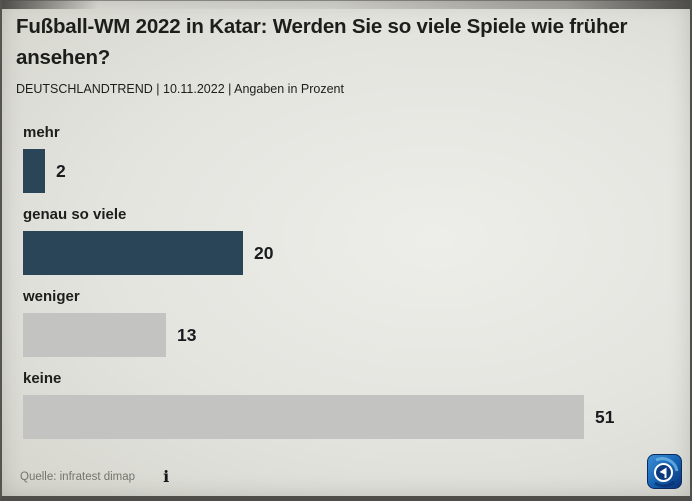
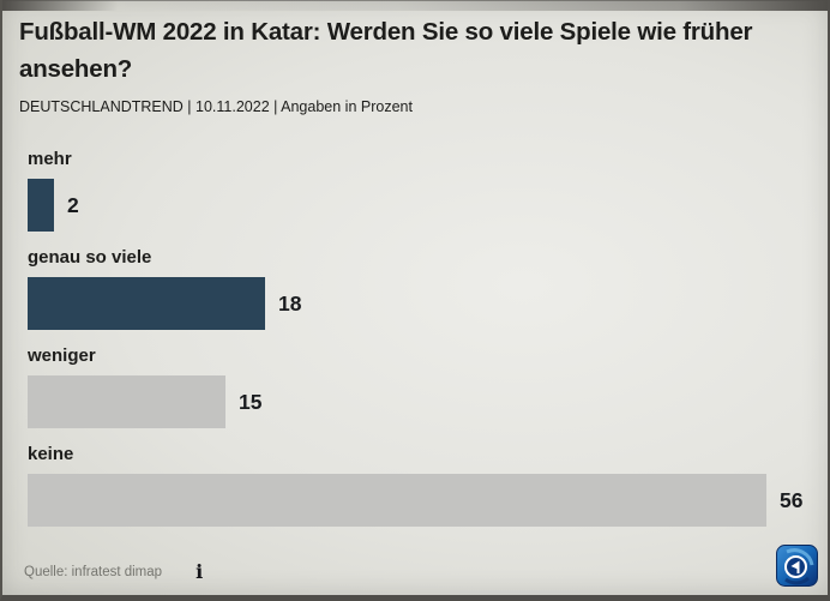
genau so viele: 20 -> 18
weniger: 13 -> 15
keine: 51 -> 56
